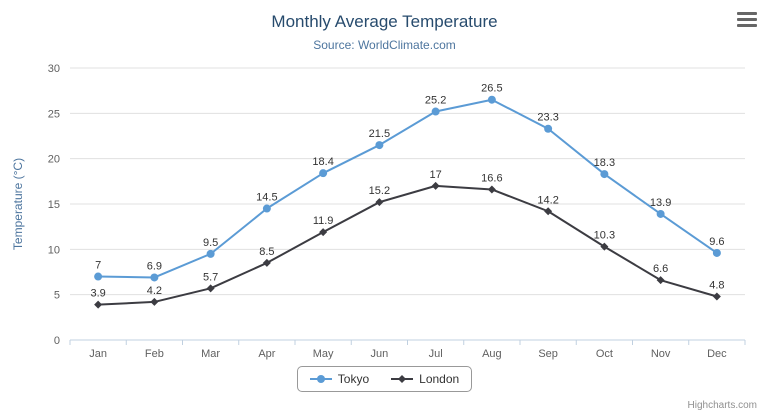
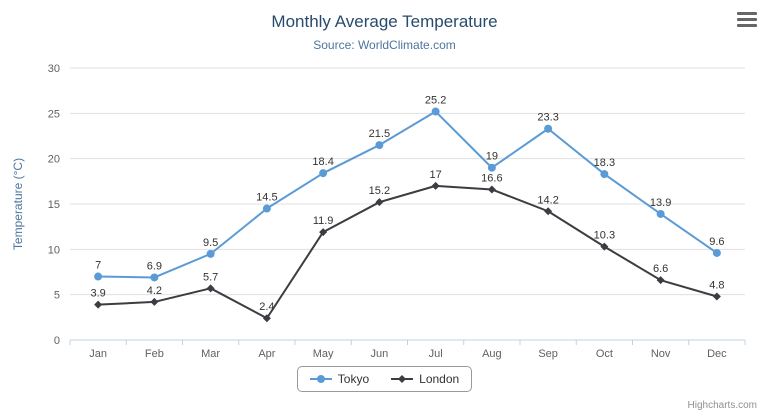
London/Apr: 8.5 -> 2.4
Tokyo/Aug: 26.5 -> 19
